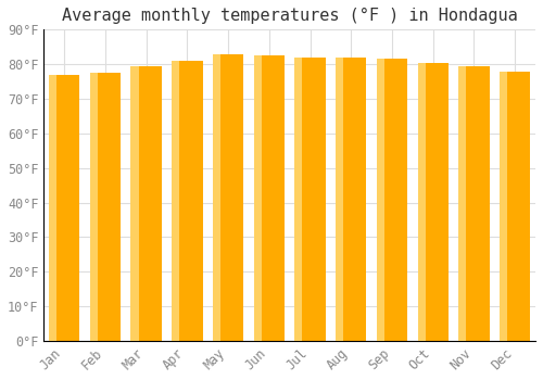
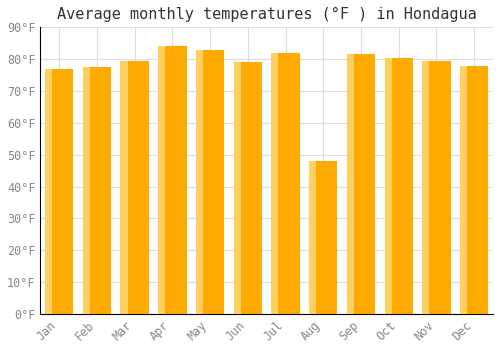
Apr: 81.0°F -> 84.0°F
Jun: 82.5°F -> 79.0°F
Aug: 82.0°F -> 48.0°F
